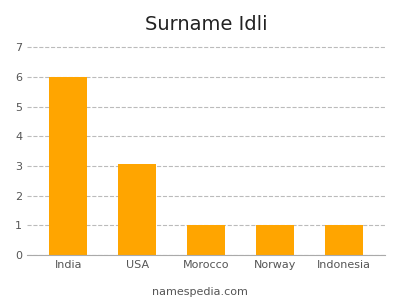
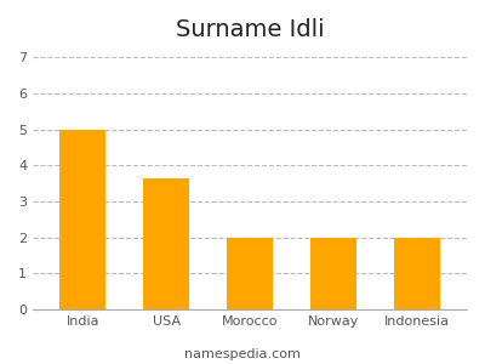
India: 6.00 -> 5.00
USA: 3.08 -> 3.65
Morocco: 1.00 -> 2.00
Norway: 1.00 -> 2.00
Indonesia: 1.00 -> 2.00
